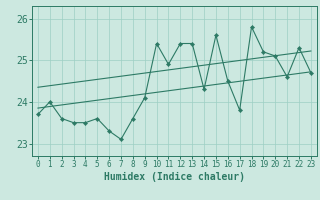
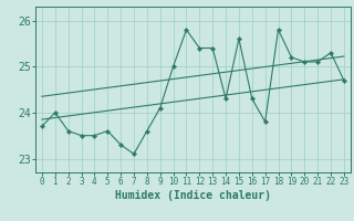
10: 25.4 -> 25.0
11: 24.9 -> 25.8
16: 24.5 -> 24.3
21: 24.6 -> 25.1
